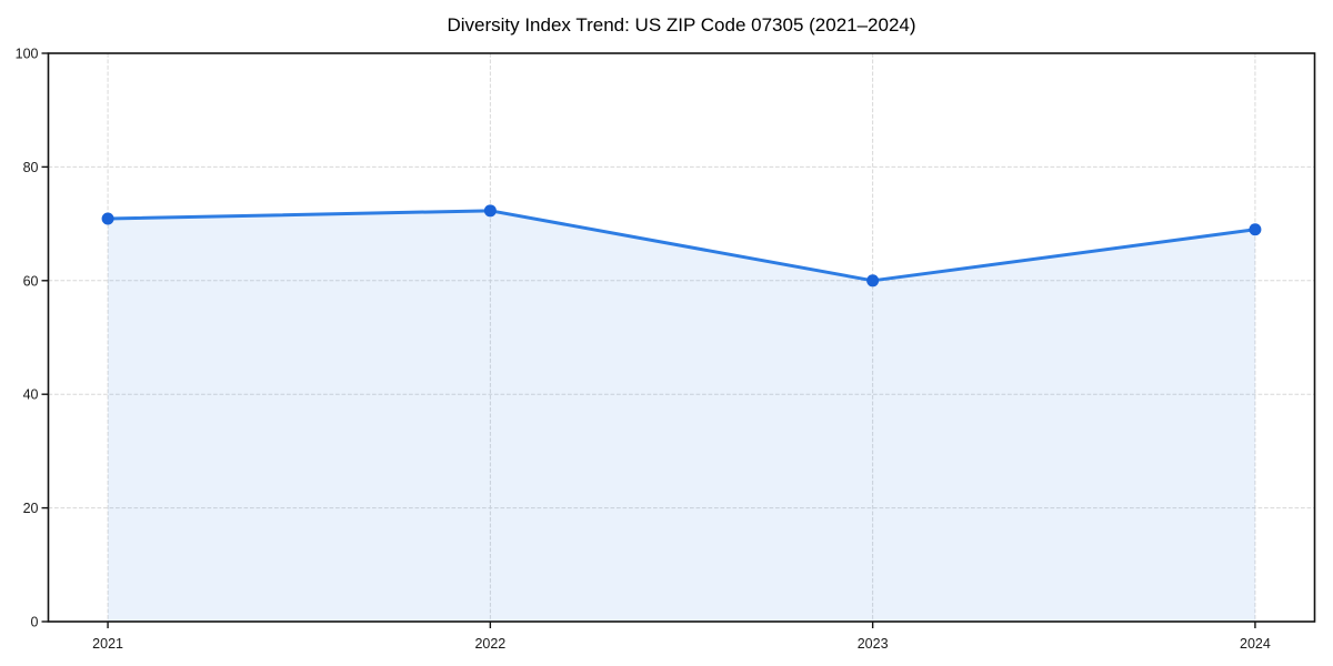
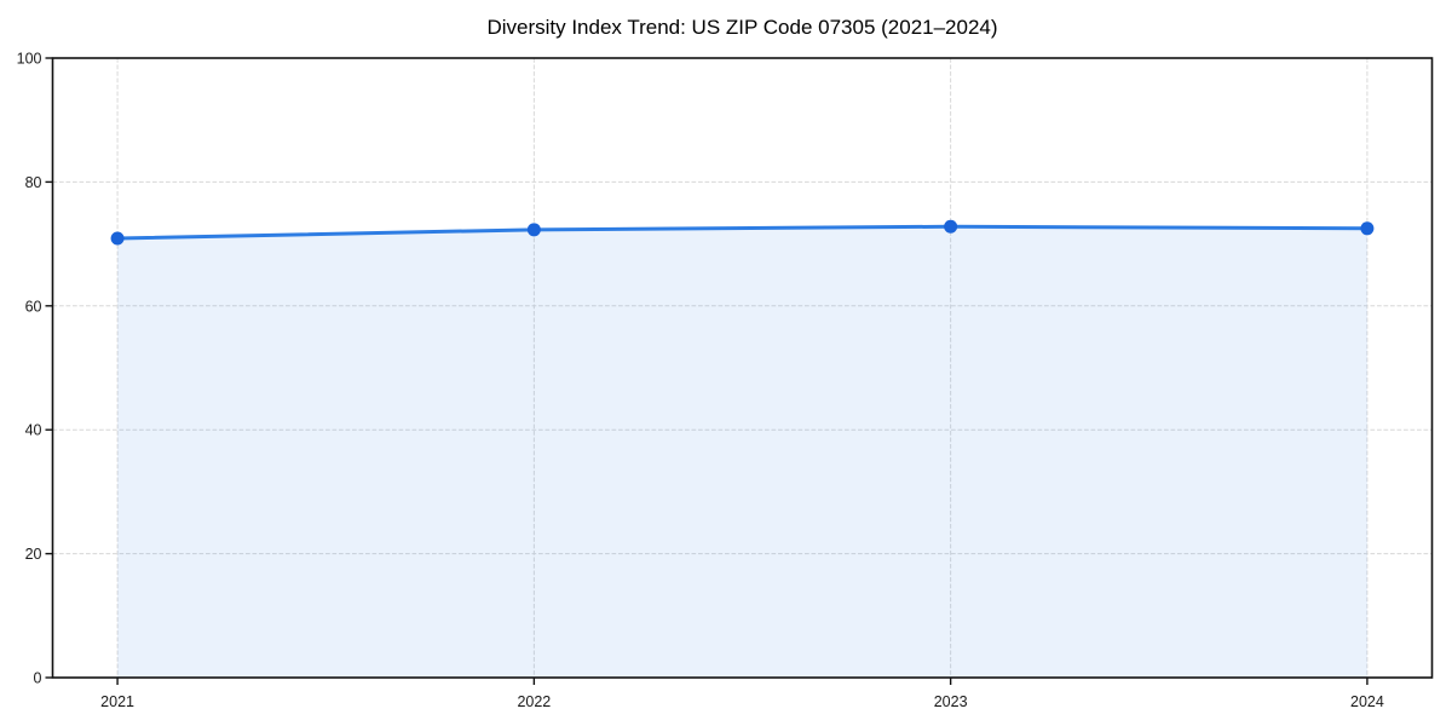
2023: 60 -> 73
2024: 69 -> 72
